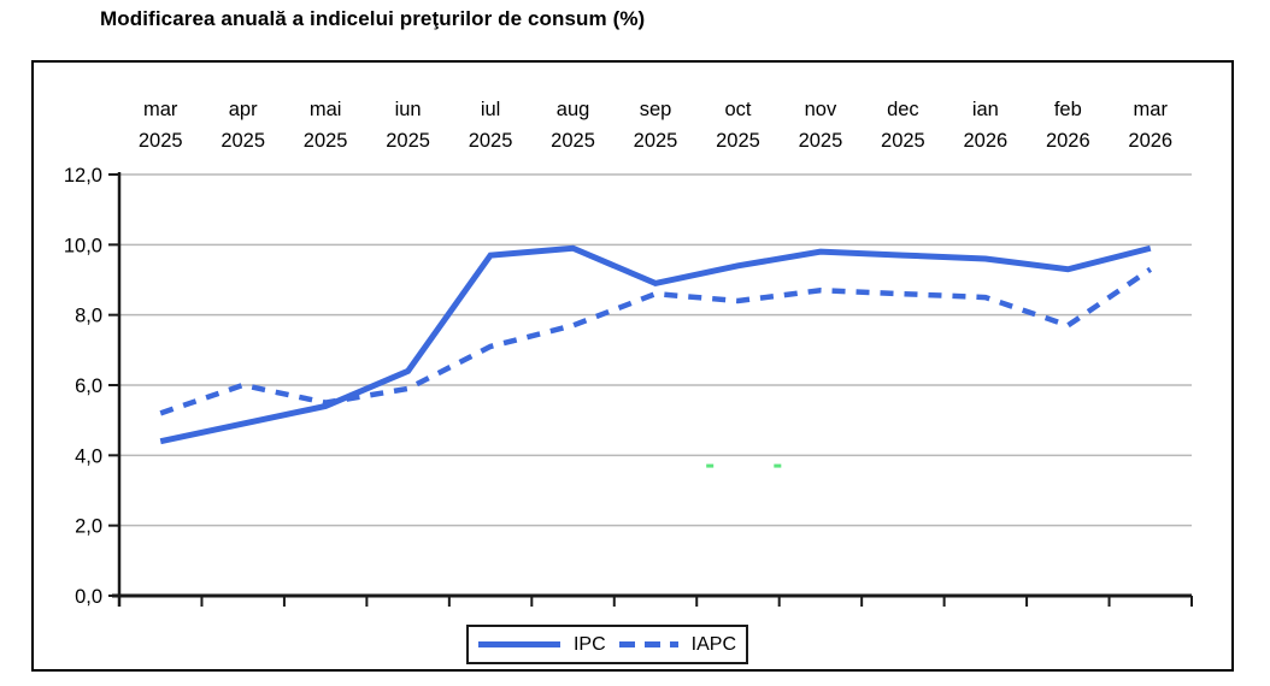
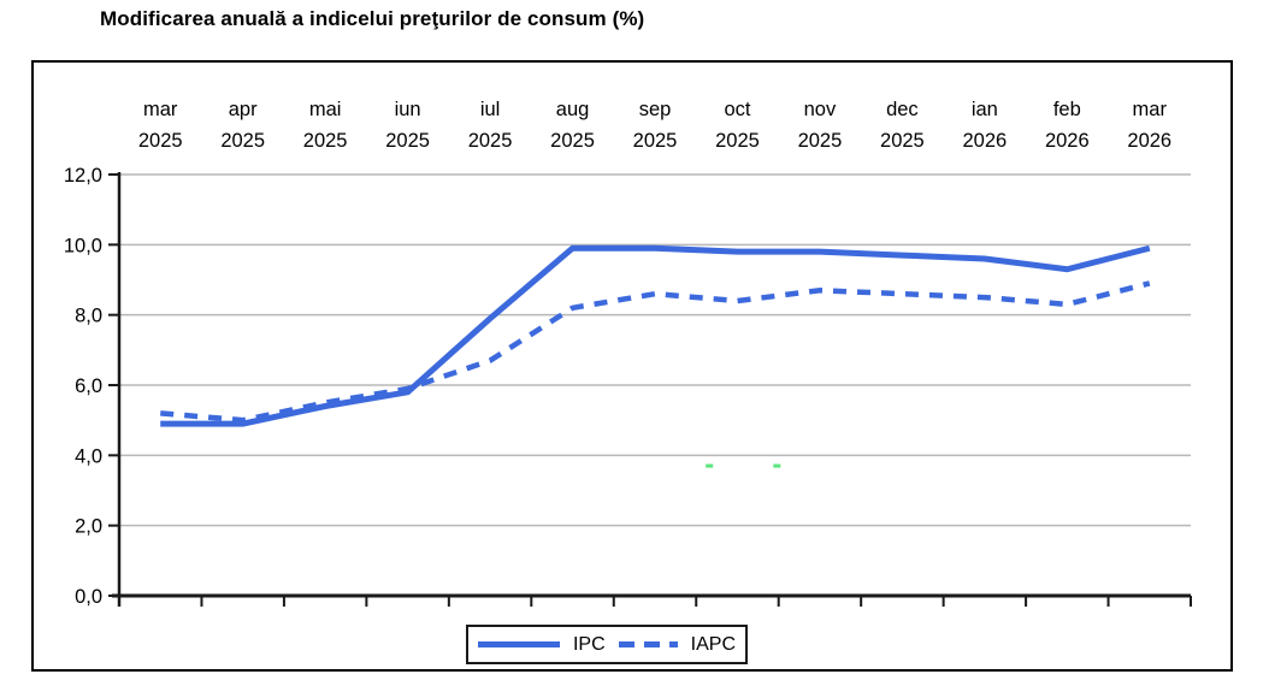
IPC/mar 2025: 4,4 -> 4,9
IAPC/apr 2025: 6,0 -> 5,0
IPC/iun 2025: 6,4 -> 5,8
IPC/iul 2025: 9,7 -> 7,9
IAPC/iul 2025: 7,1 -> 6,7
IAPC/aug 2025: 7,7 -> 8,2
IPC/sep 2025: 8,9 -> 9,9
IPC/oct 2025: 9,4 -> 9,8
IAPC/feb 2026: 7,7 -> 8,3
IAPC/mar 2026: 9,3 -> 8,9
